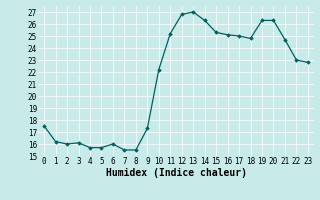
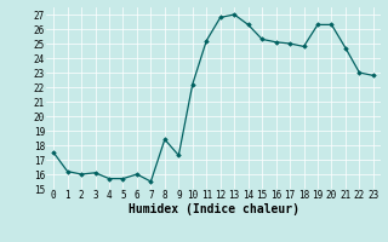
8: 15.5 -> 18.4
